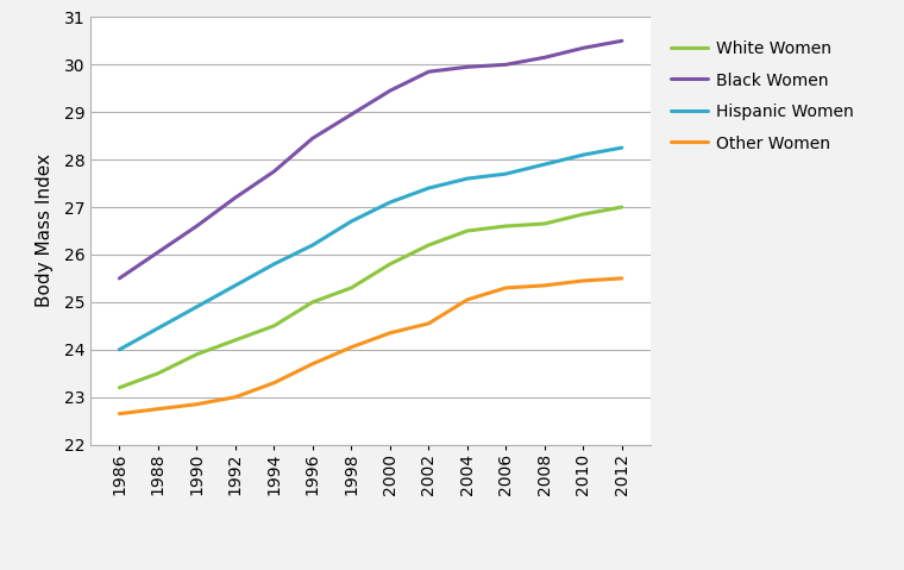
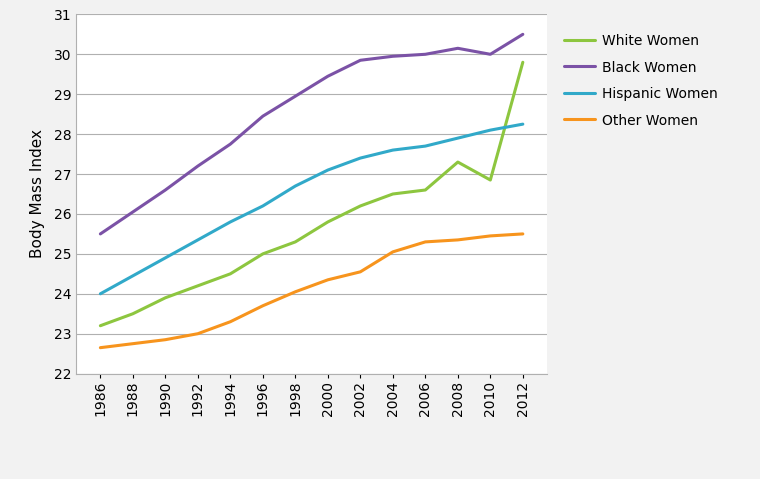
White Women/2008: 26.65 -> 27.30
Black Women/2010: 30.35 -> 30.00
White Women/2012: 27.00 -> 29.80
